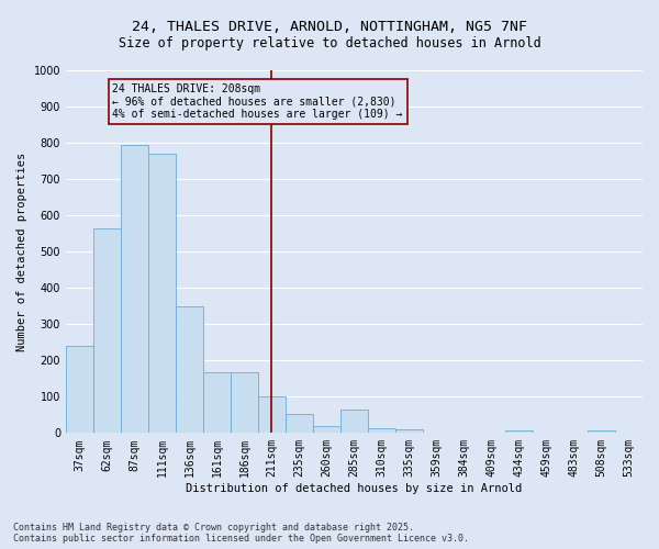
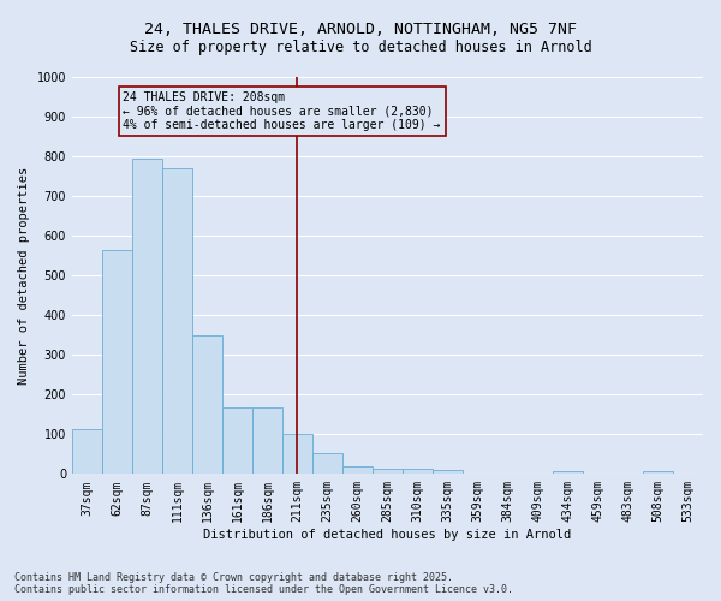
37sqm: 240 -> 113
285sqm: 65 -> 13
